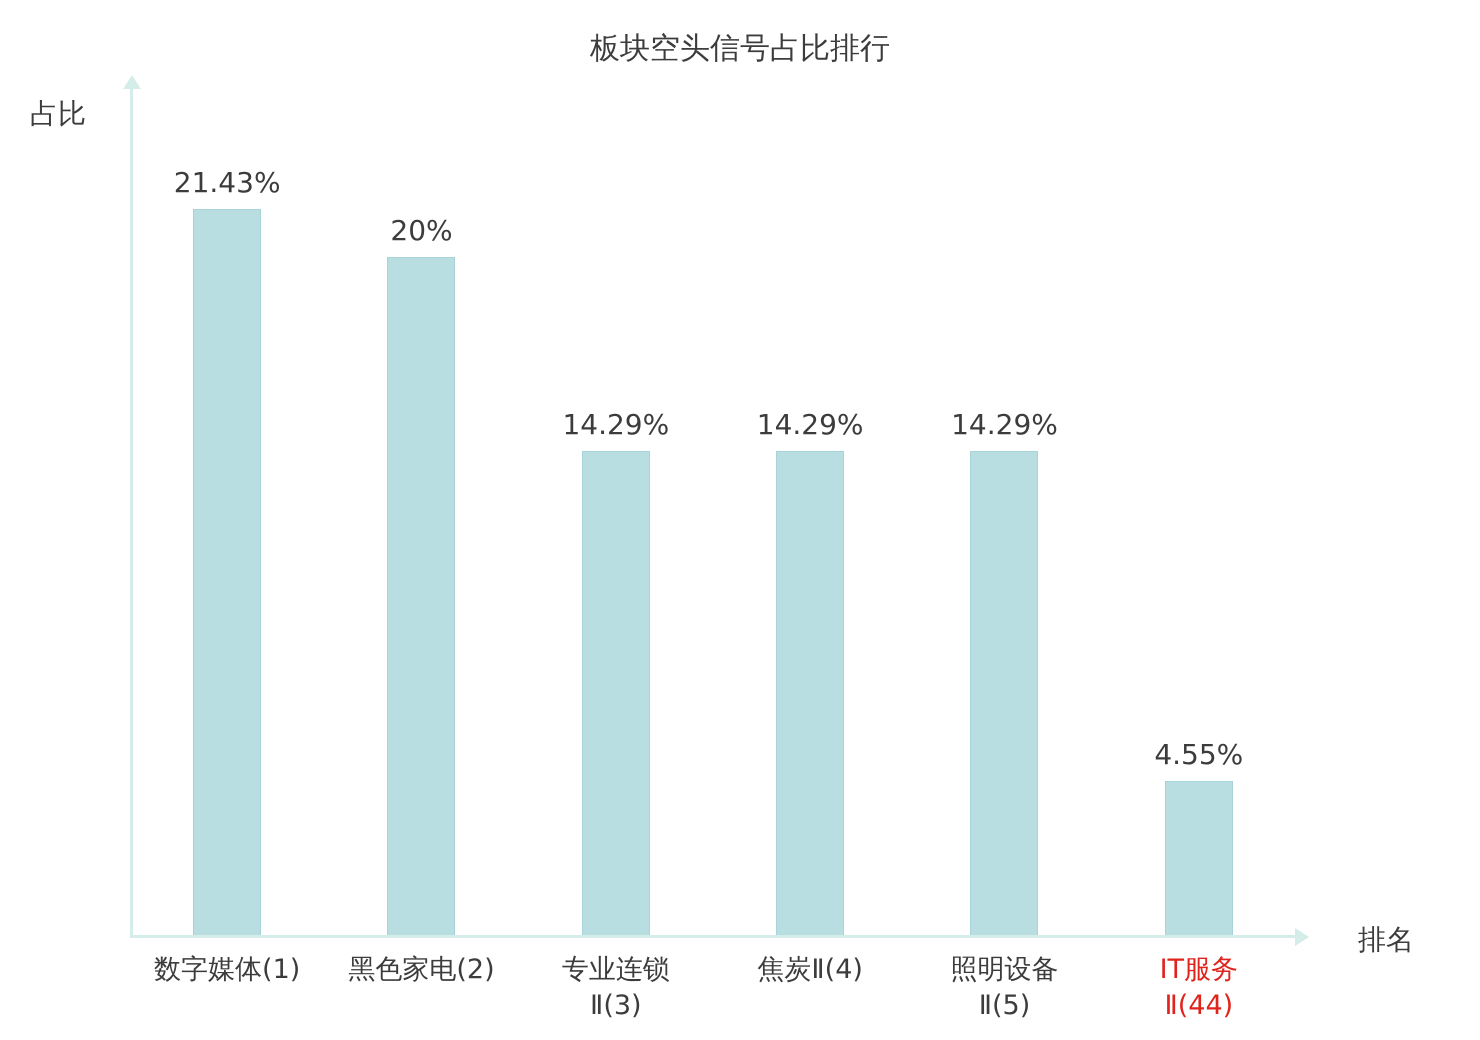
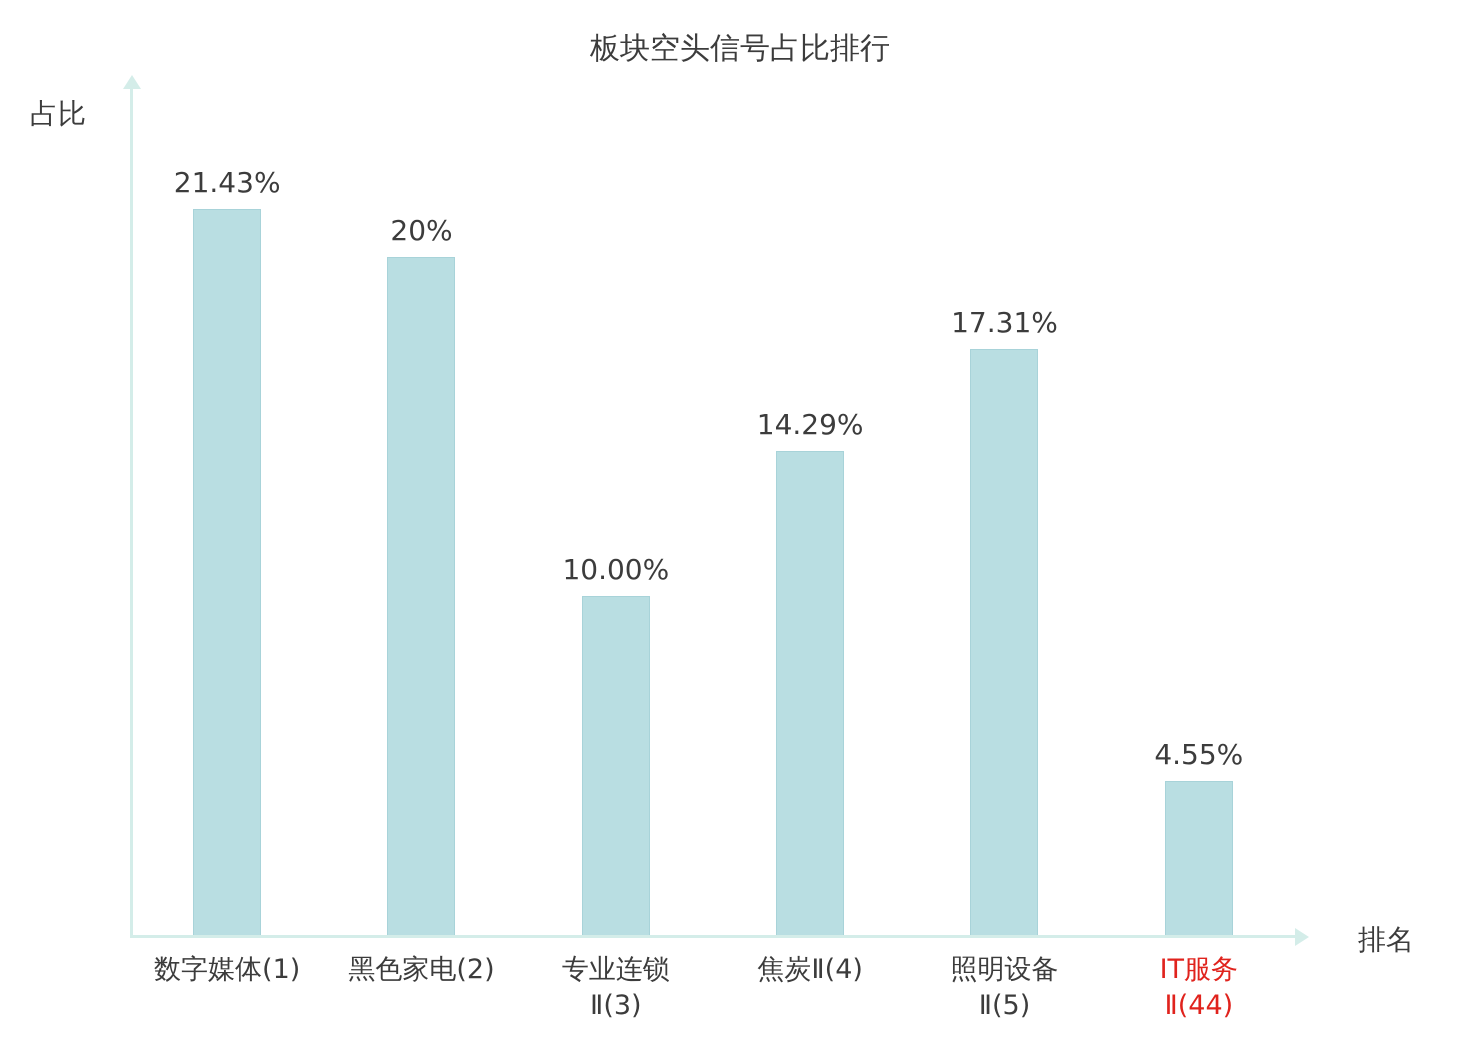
专业连锁 Ⅱ(3): 14.29% -> 10.00%
照明设备 Ⅱ(5): 14.29% -> 17.31%
